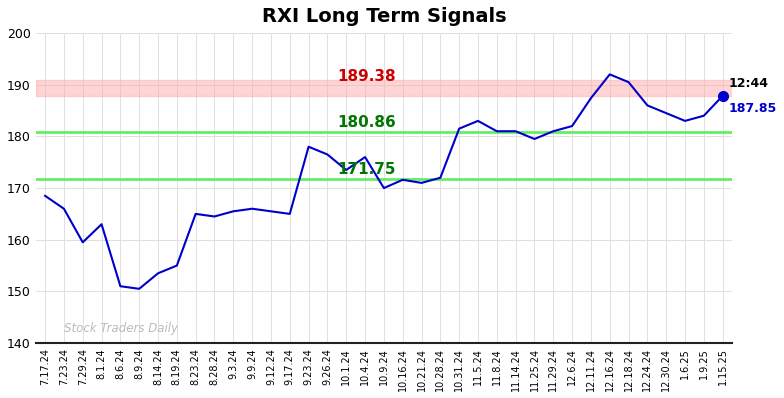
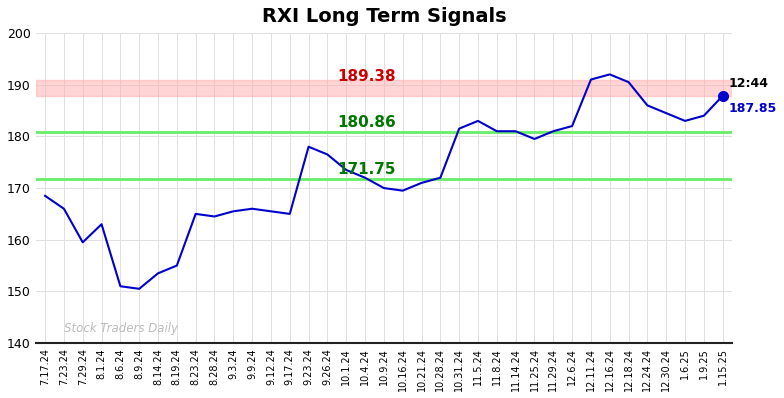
10.4.24: 176.0 -> 172.0
10.16.24: 171.6 -> 169.5
12.11.24: 187.4 -> 191.0
